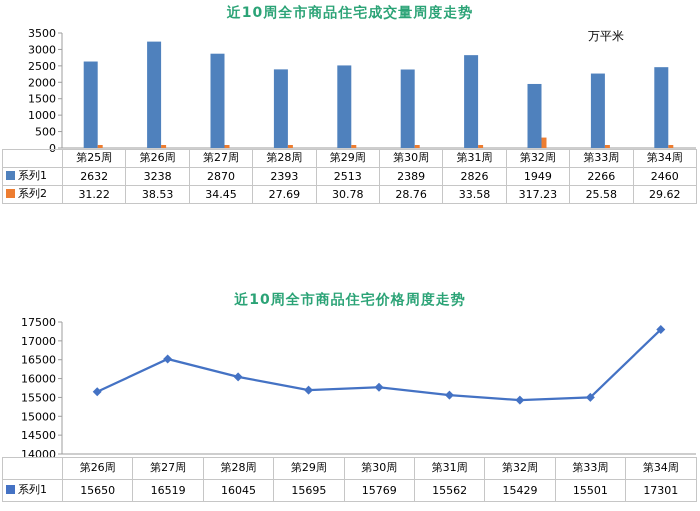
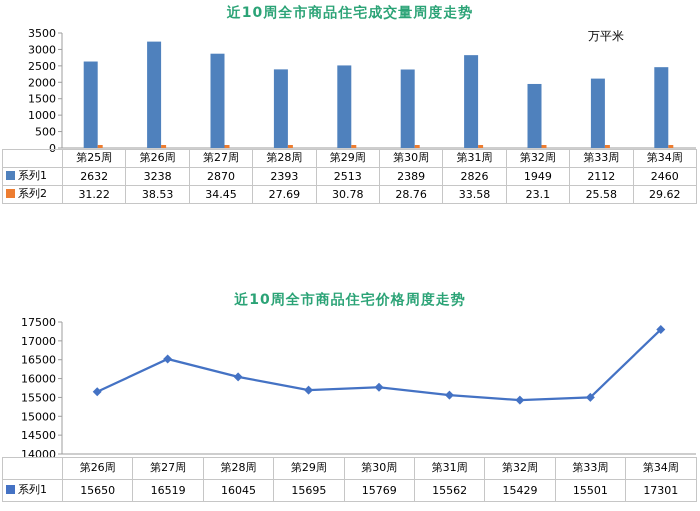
近10周全市商品住宅成交量周度走势/系列2/第32周: 317.23 -> 23.1
近10周全市商品住宅成交量周度走势/系列1/第33周: 2266 -> 2112
